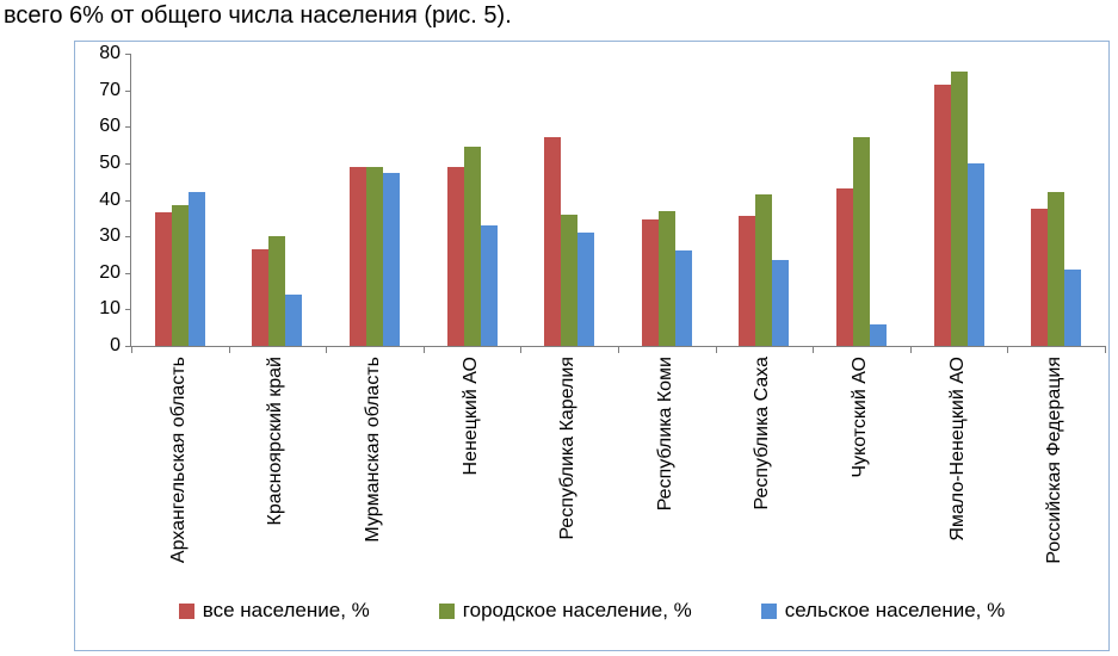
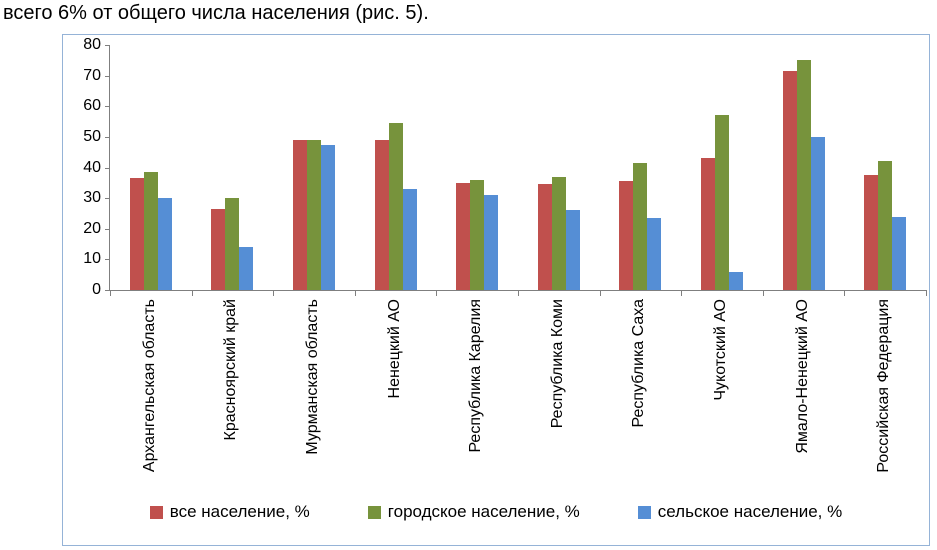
сельское население, %/Архангельская область: 42 -> 30
все население, %/Республика Карелия: 57 -> 35
сельское население, %/Российская Федерация: 21 -> 24
